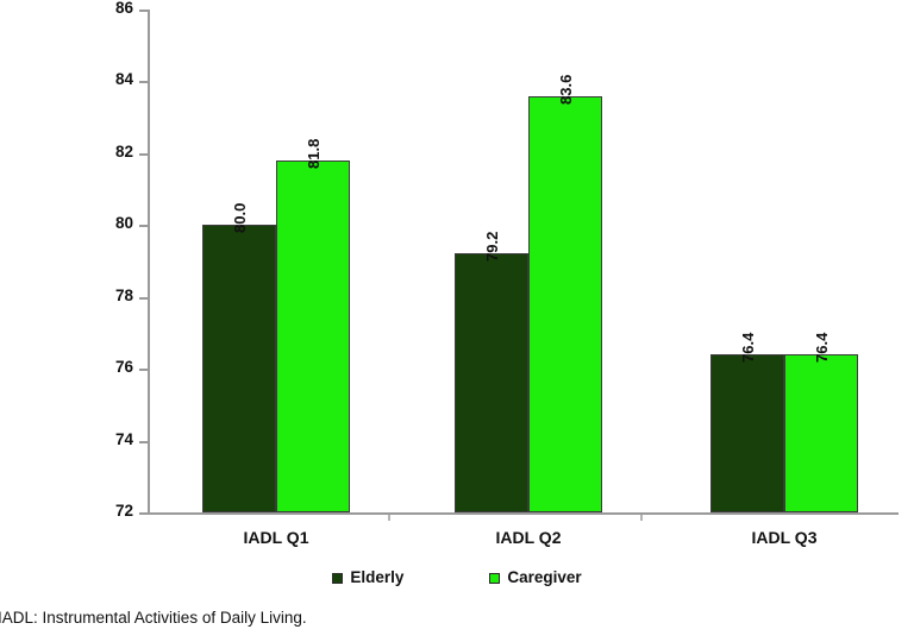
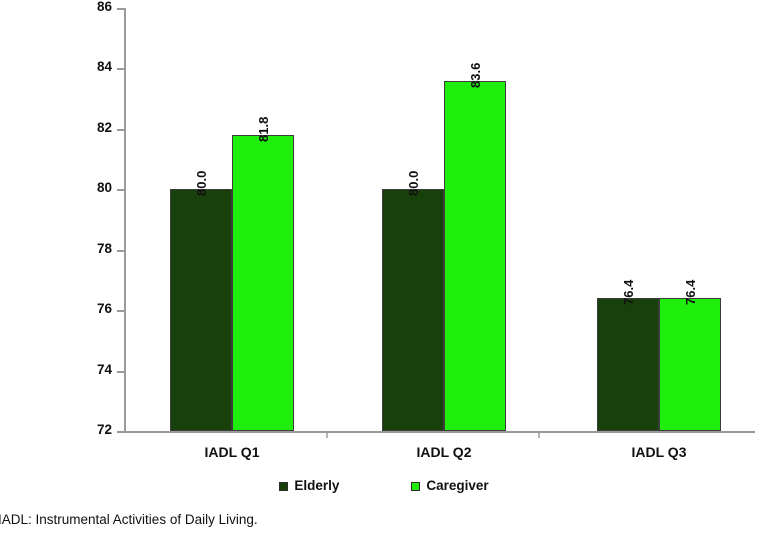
Elderly/IADL Q2: 79.2 -> 80.0
